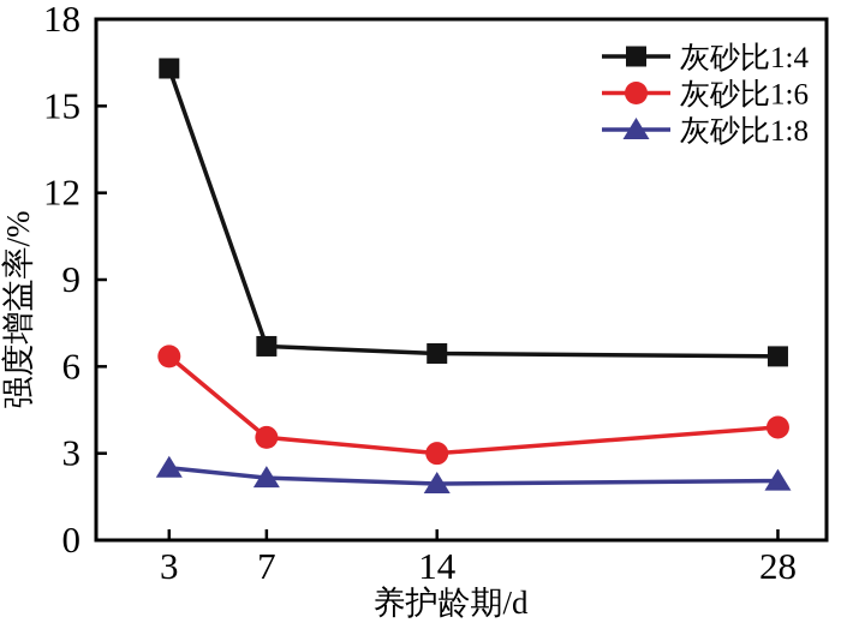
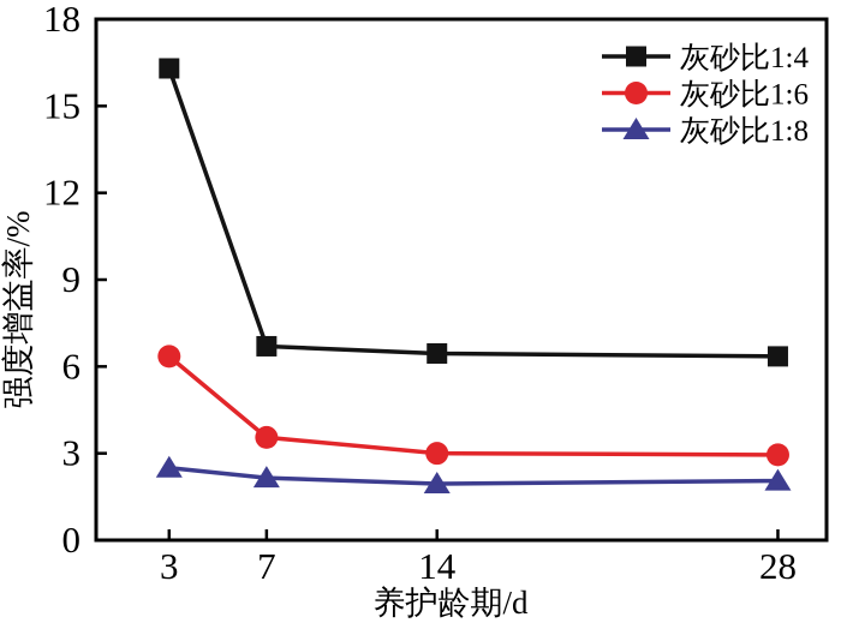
灰砂比1:6/28: 3.9 -> 3.0
